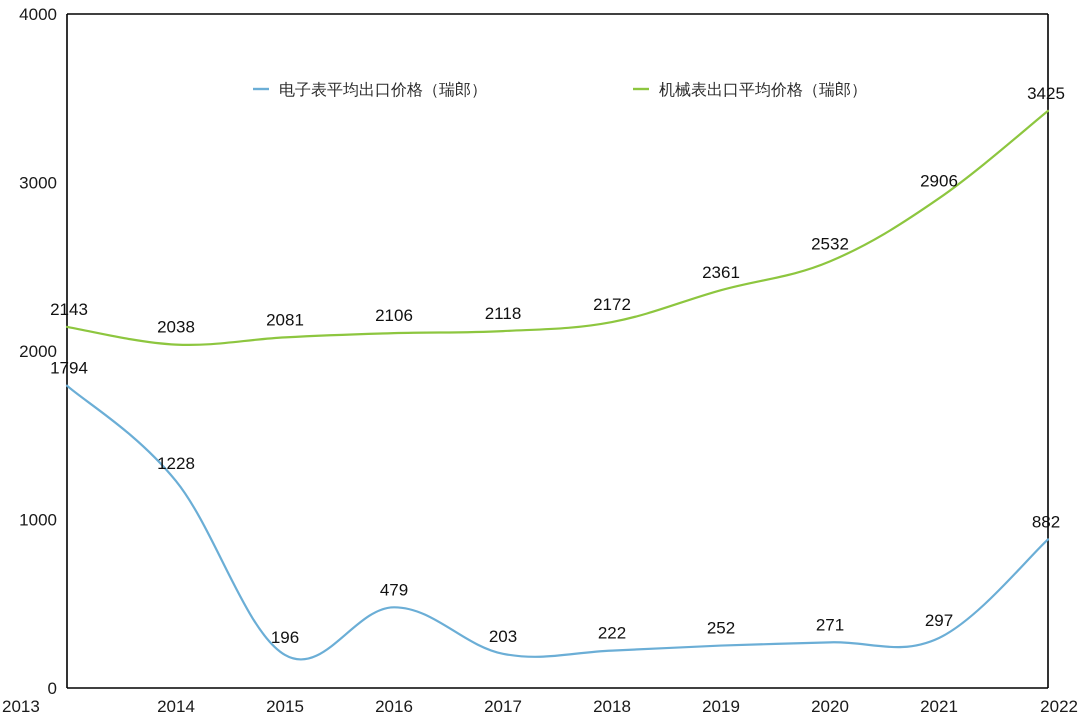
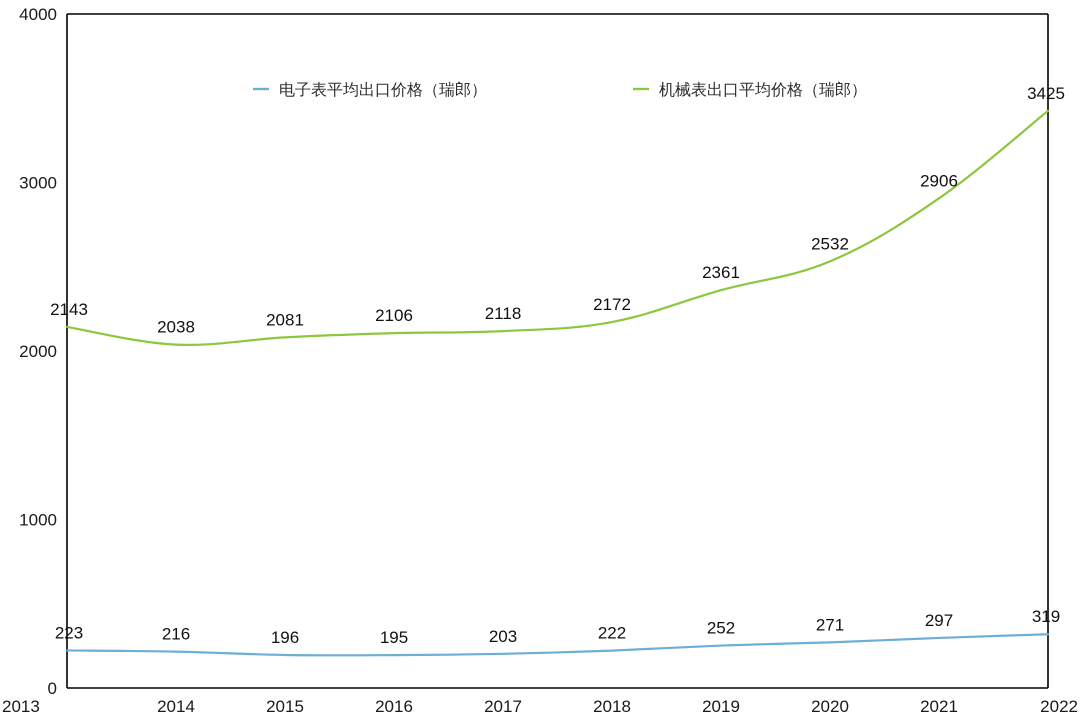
电子表平均出口价格（瑞郎）/2013: 1794 -> 223
电子表平均出口价格（瑞郎）/2014: 1228 -> 216
电子表平均出口价格（瑞郎）/2016: 479 -> 195
电子表平均出口价格（瑞郎）/2022: 882 -> 319
